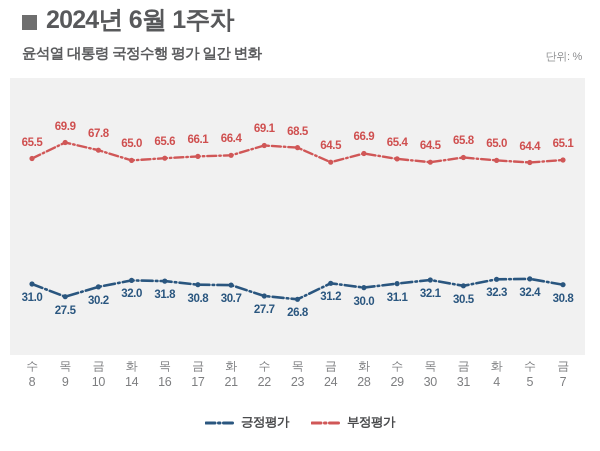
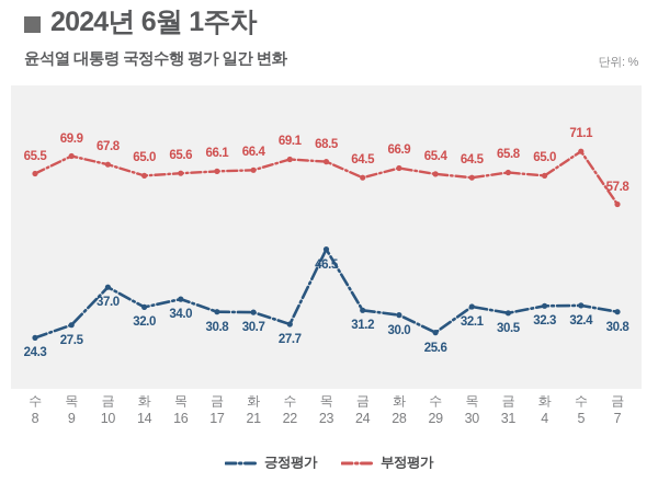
긍정평가/수 8: 31.0 -> 24.3
긍정평가/금 10: 30.2 -> 37.0
긍정평가/목 16: 31.8 -> 34.0
긍정평가/목 23: 26.8 -> 46.5
긍정평가/수 29: 31.1 -> 25.6
부정평가/수 5: 64.4 -> 71.1
부정평가/금 7: 65.1 -> 57.8
